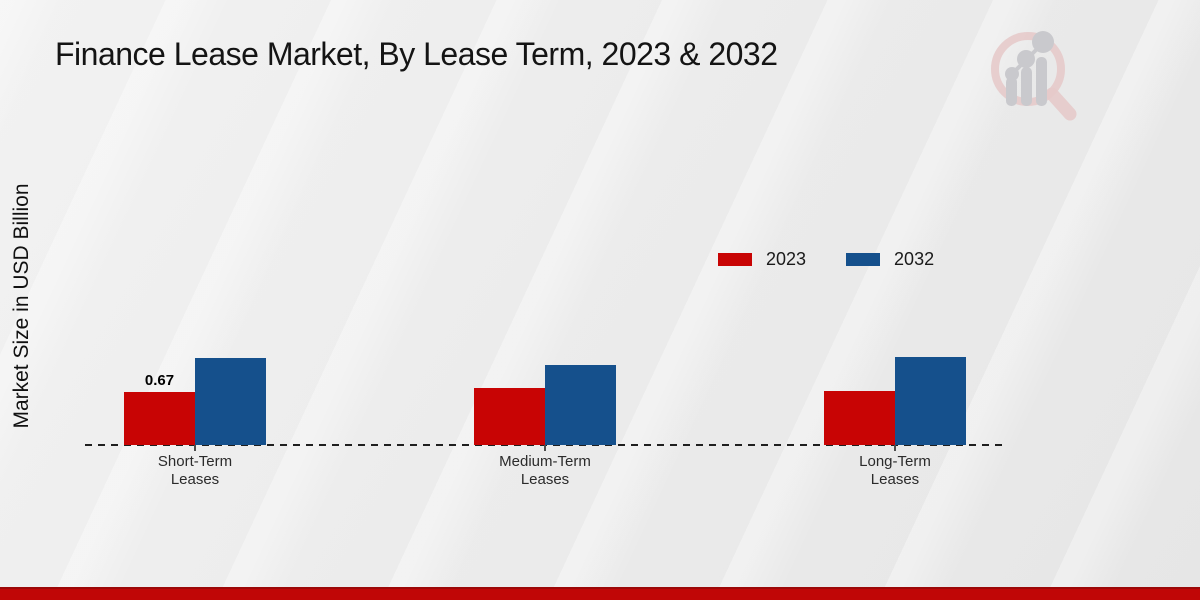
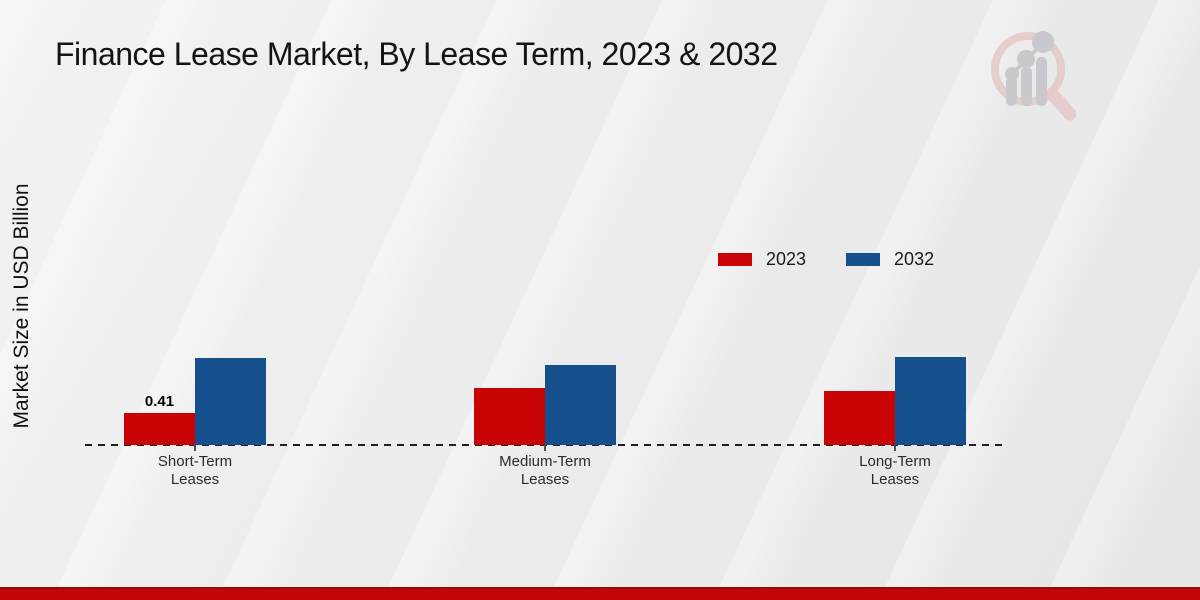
2023/Short-Term Leases: 0.67 -> 0.41
